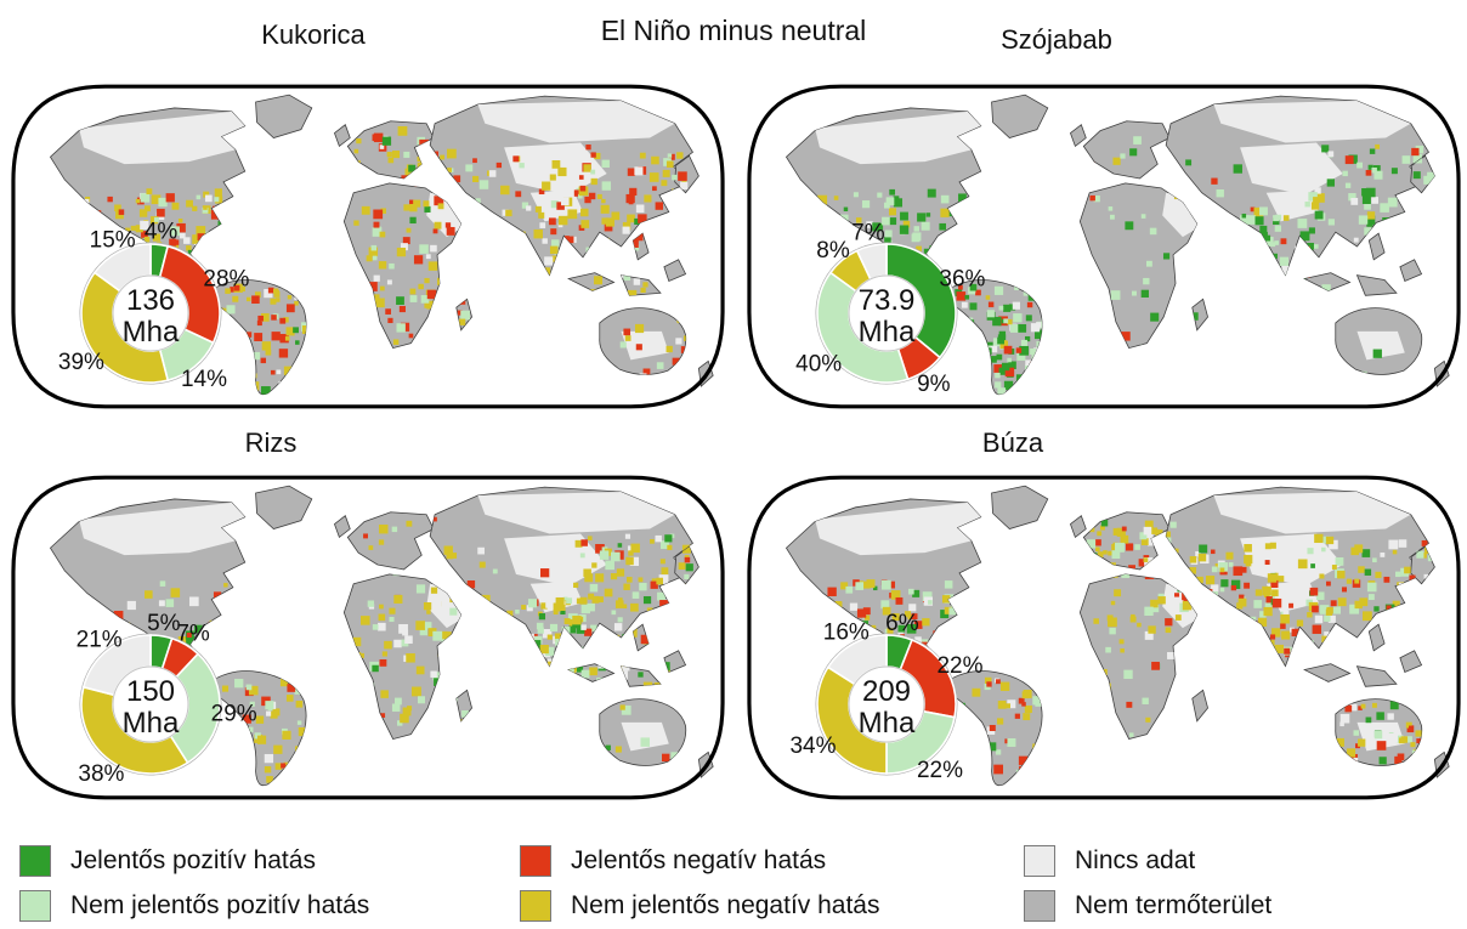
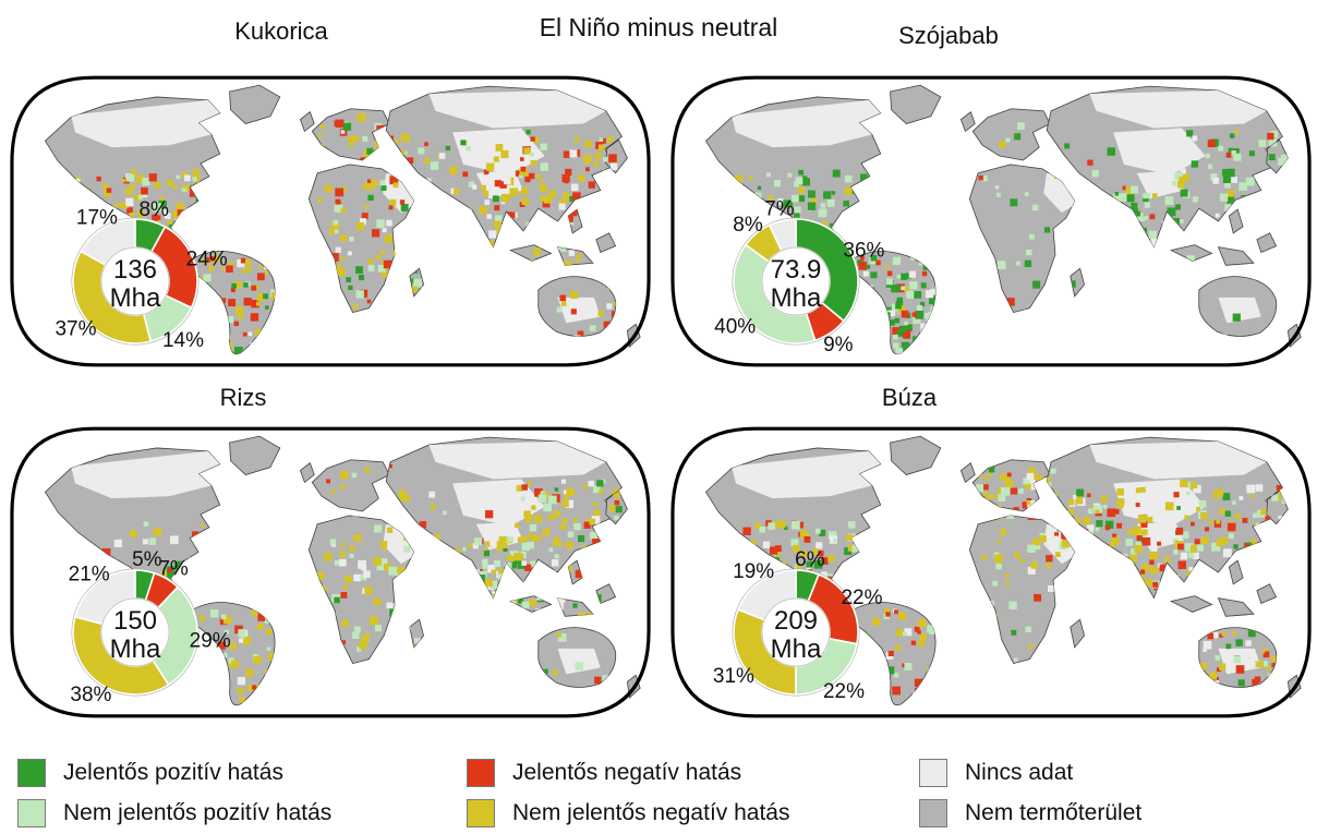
Kukorica/Jelentős pozitív hatás: 4% -> 8%
Kukorica/Jelentős negatív hatás: 28% -> 24%
Kukorica/Nem jelentős negatív hatás: 39% -> 37%
Kukorica/Nincs adat: 15% -> 17%
Búza/Nem jelentős negatív hatás: 34% -> 31%
Búza/Nincs adat: 16% -> 19%
